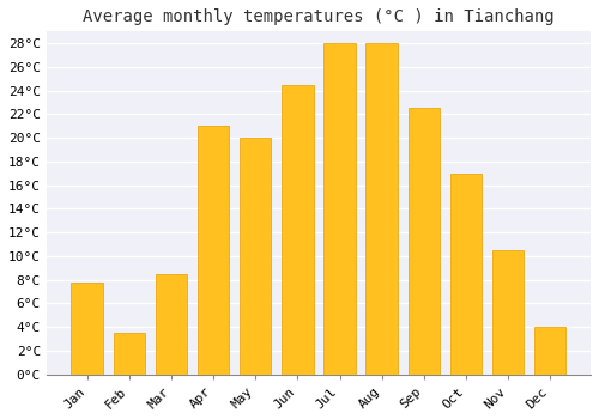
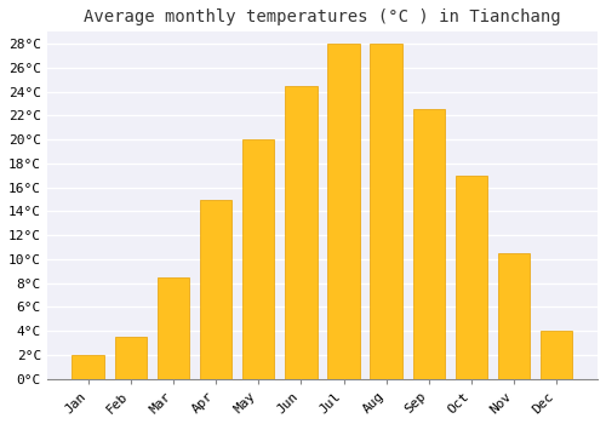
Jan: 7.8°C -> 2.0°C
Apr: 21.0°C -> 15.0°C
